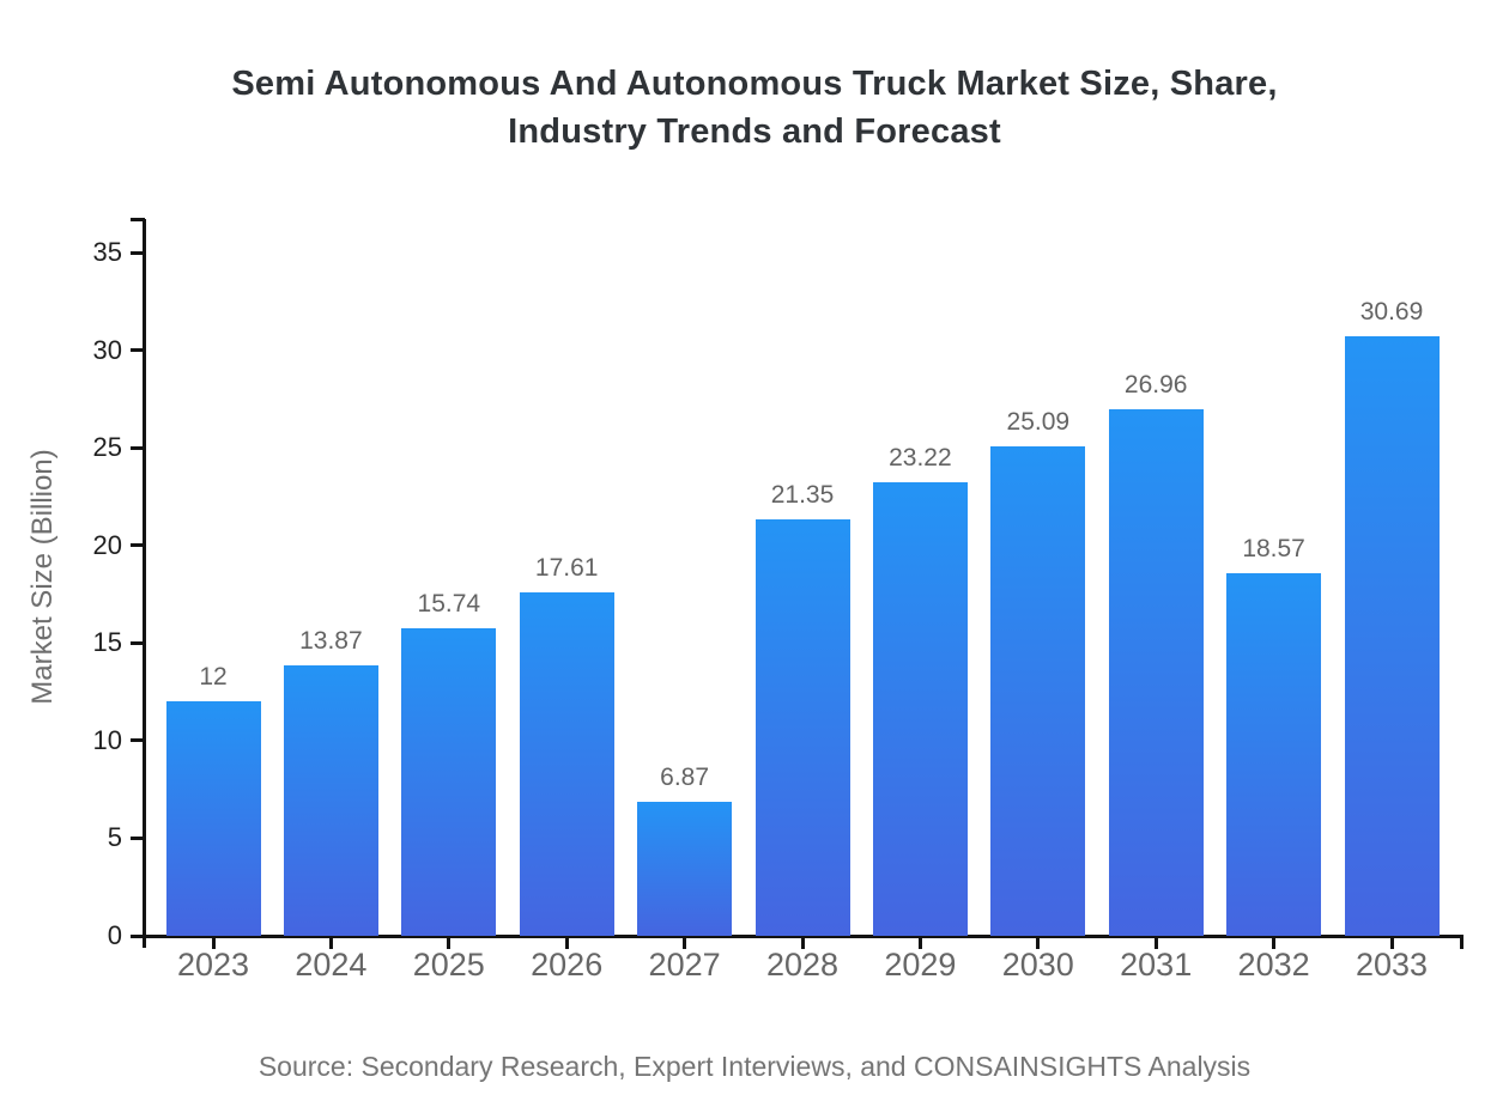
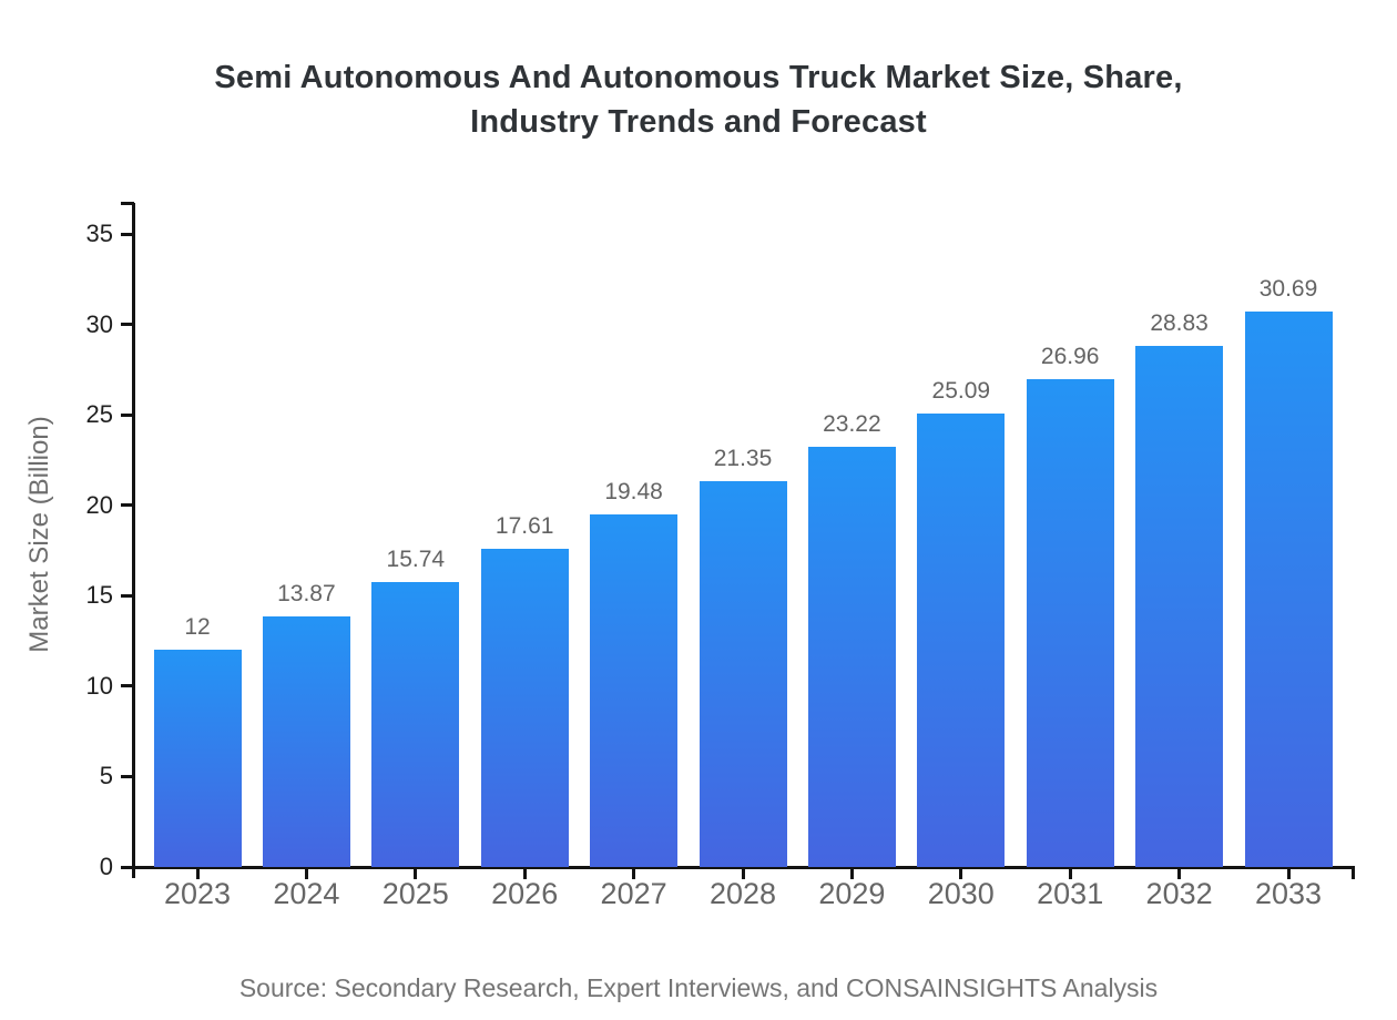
2027: 6.87 -> 19.48
2032: 18.57 -> 28.83
